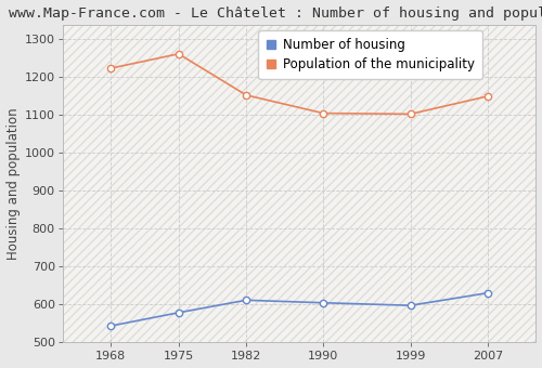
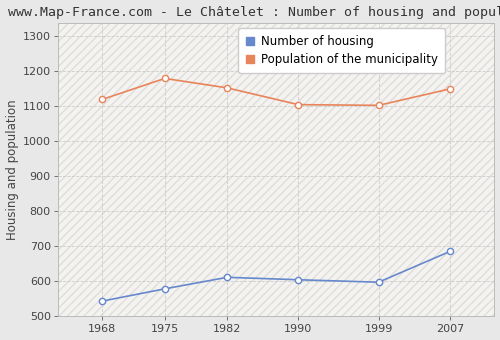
Population of the municipality/1968: 1224 -> 1120
Population of the municipality/1975: 1262 -> 1180
Number of housing/2007: 630 -> 685
